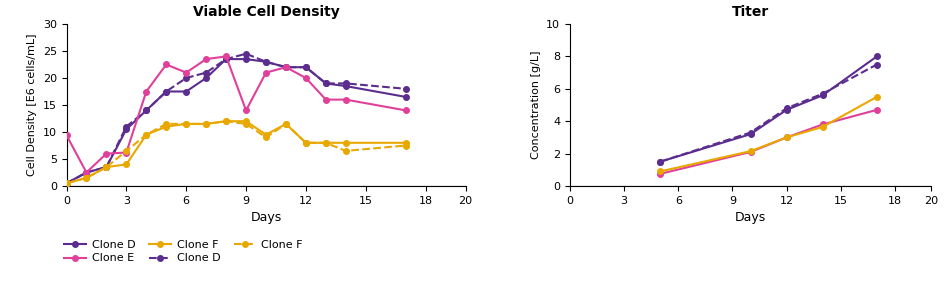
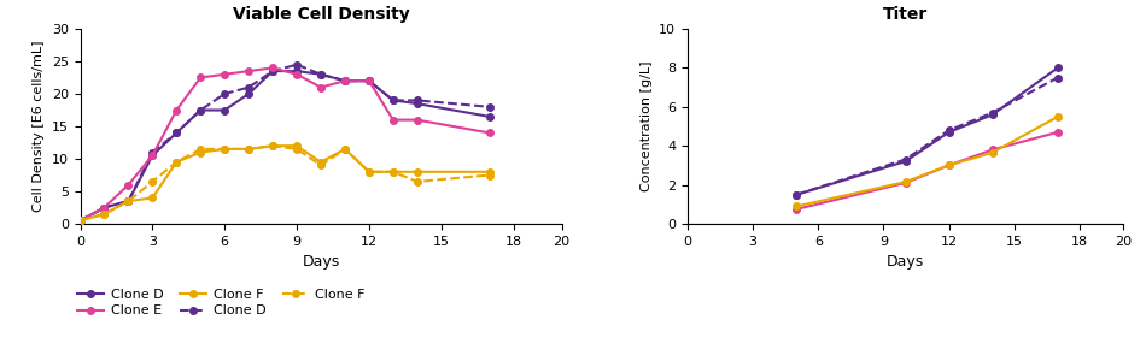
Viable Cell Density/Clone E/0: 9.4 -> 0.5
Viable Cell Density/Clone E/3: 6.2 -> 10.5
Viable Cell Density/Clone E/6: 21.0 -> 23.0
Viable Cell Density/Clone E/9: 14.0 -> 23.0
Viable Cell Density/Clone E/12: 20.0 -> 22.0
